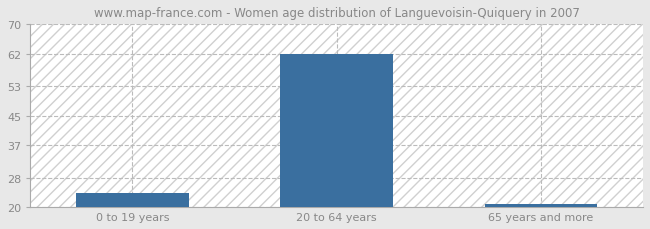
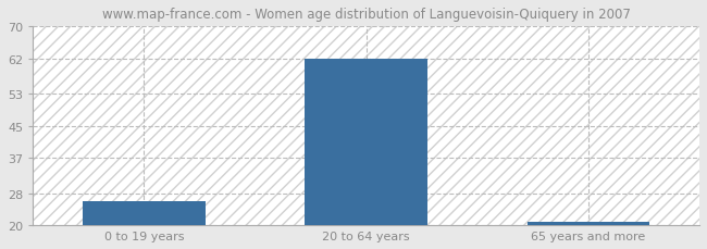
0 to 19 years: 24 -> 26
